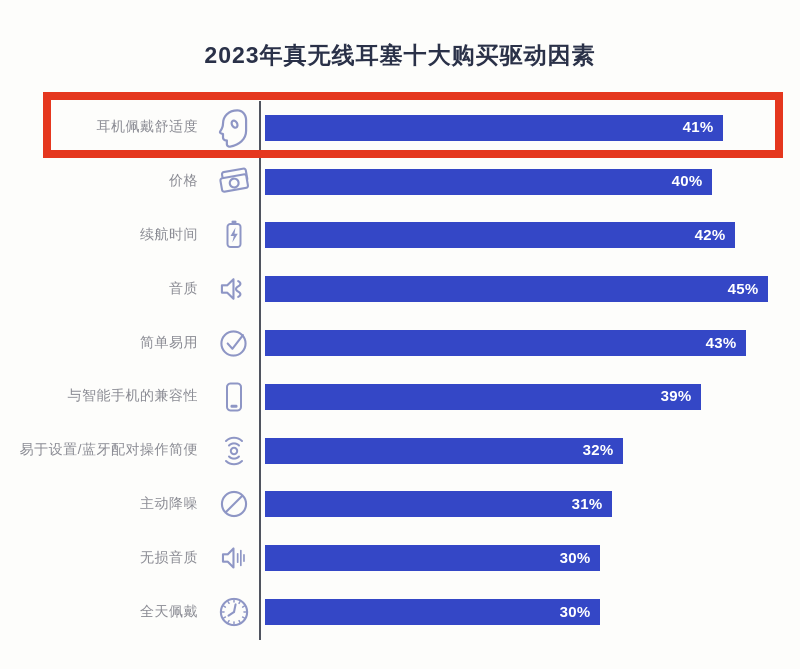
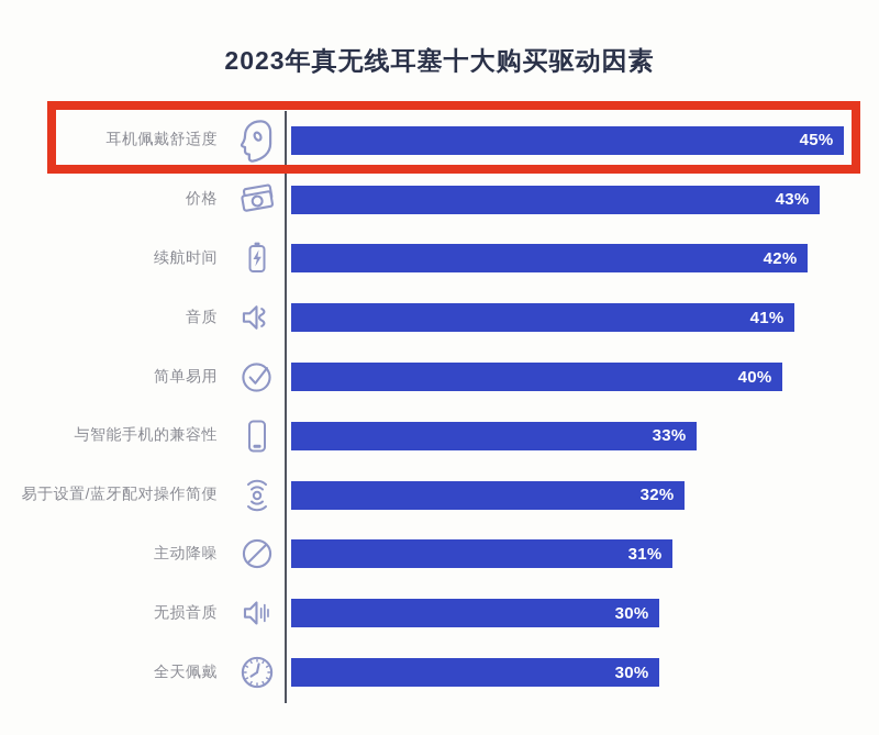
耳机佩戴舒适度: 41% -> 45%
价格: 40% -> 43%
音质: 45% -> 41%
简单易用: 43% -> 40%
与智能手机的兼容性: 39% -> 33%
